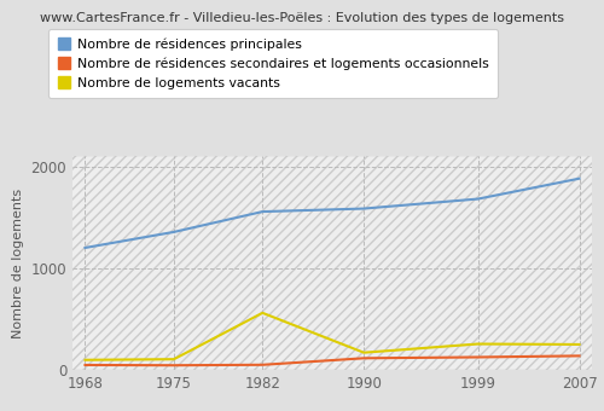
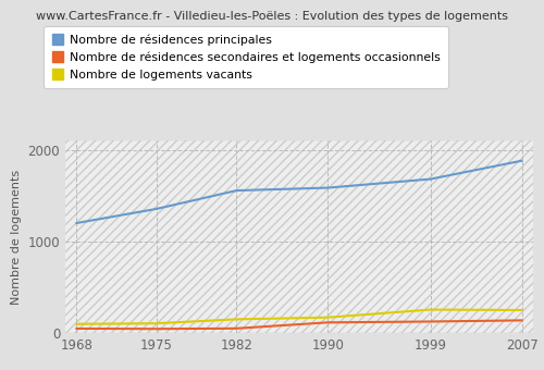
Nombre de logements vacants/1982: 560 -> 150
